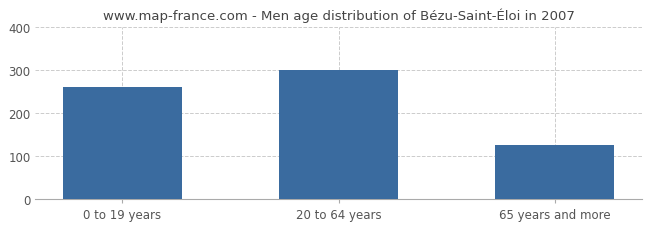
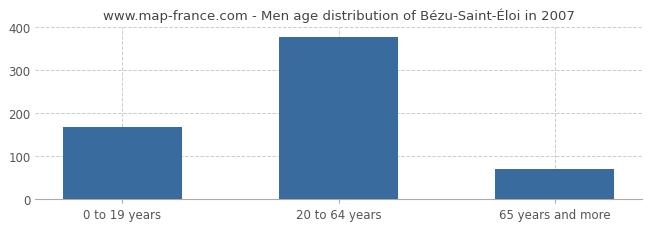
0 to 19 years: 260 -> 168
20 to 64 years: 300 -> 378
65 years and more: 125 -> 68
